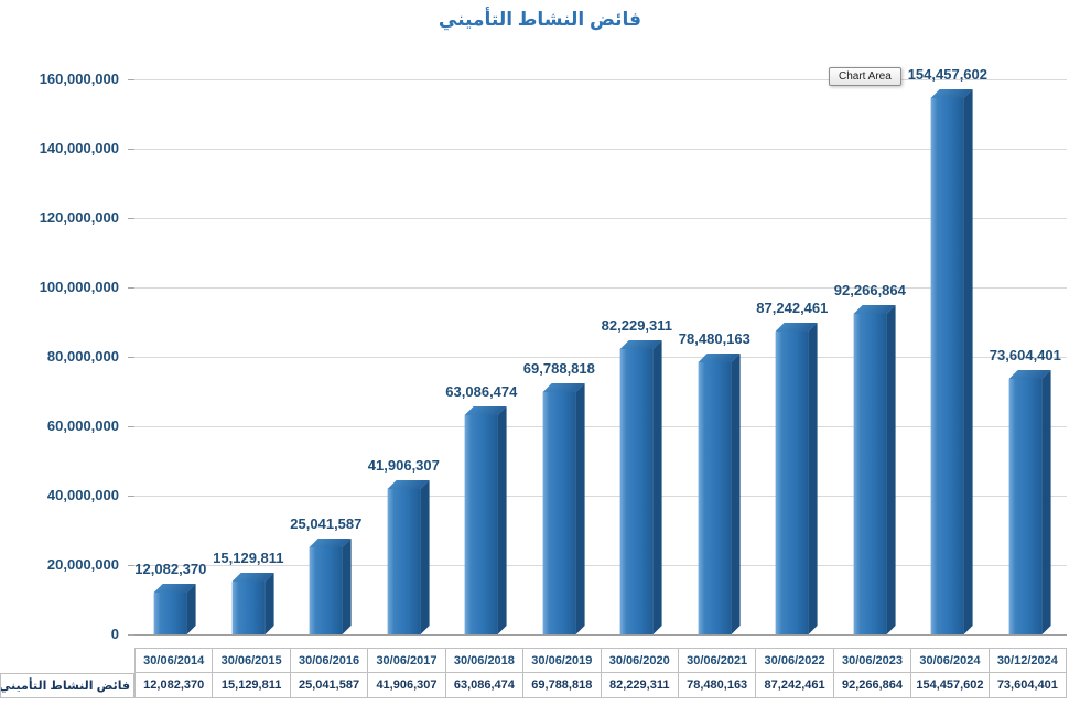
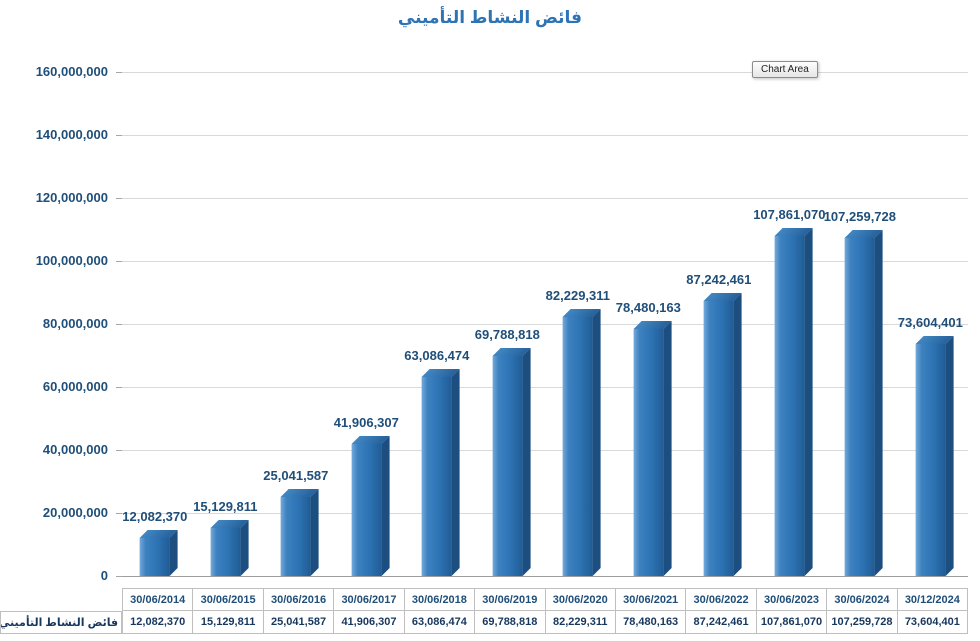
30/06/2023: 92,266,864 -> 107,861,070
30/06/2024: 154,457,602 -> 107,259,728
